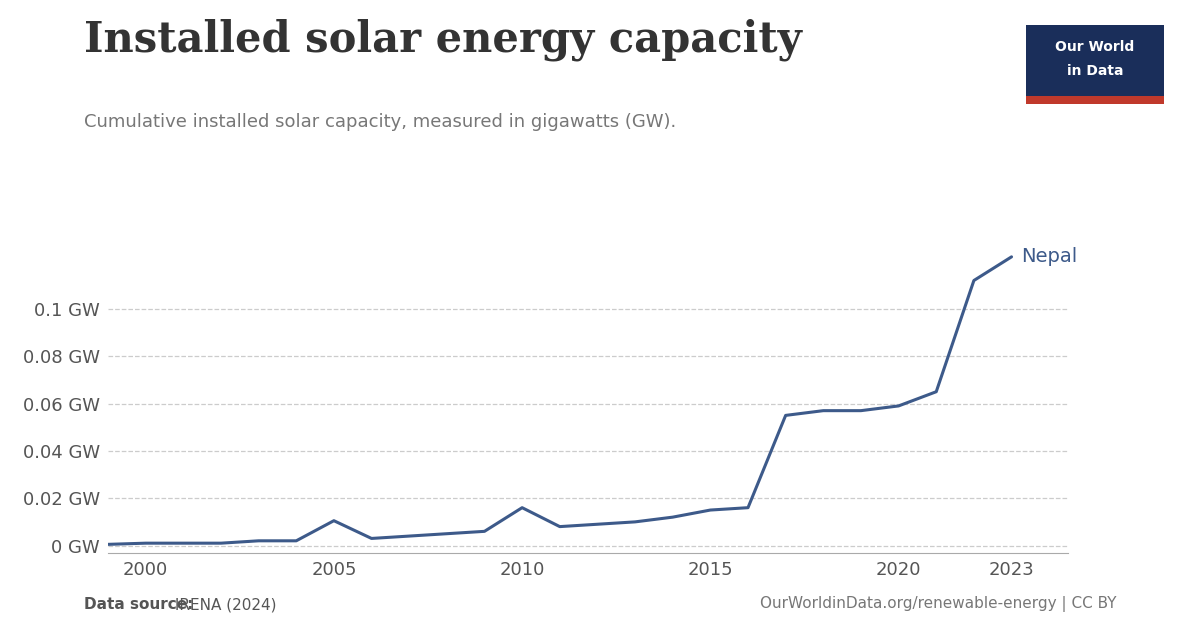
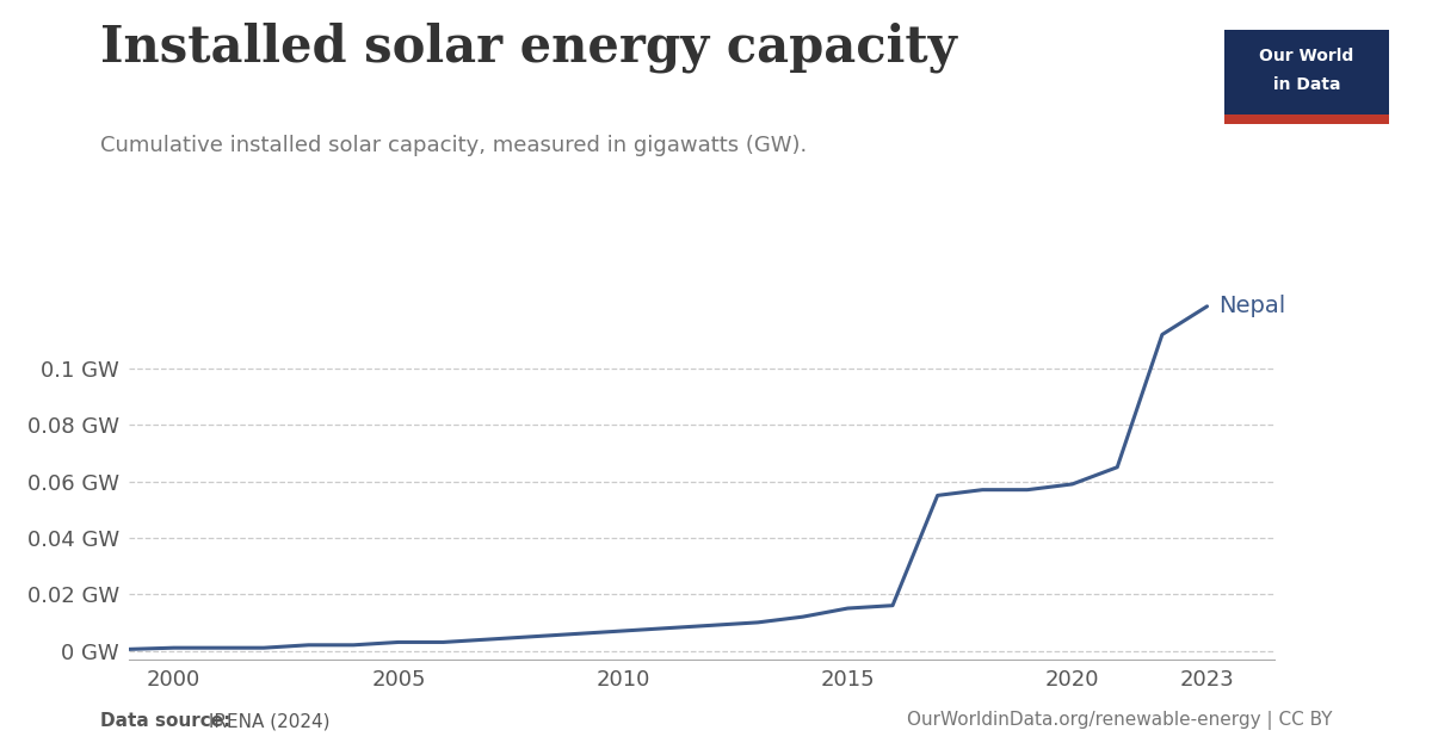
2005: 0.0105 GW -> 0.0030 GW
2010: 0.0160 GW -> 0.0070 GW
